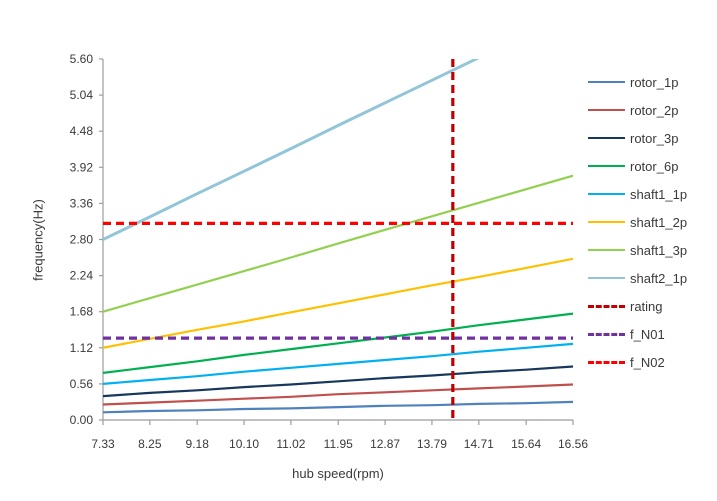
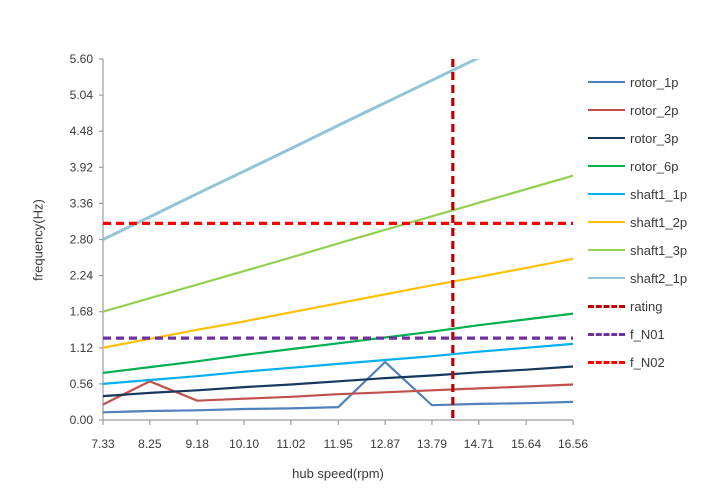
rotor_2p/8.25: 0.3 -> 0.6
rotor_1p/12.87: 0.2 -> 0.9
